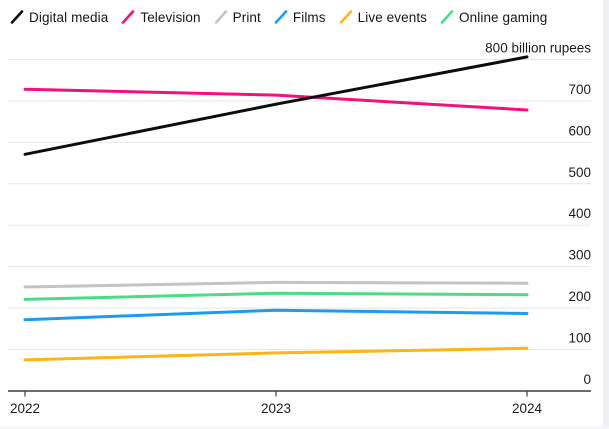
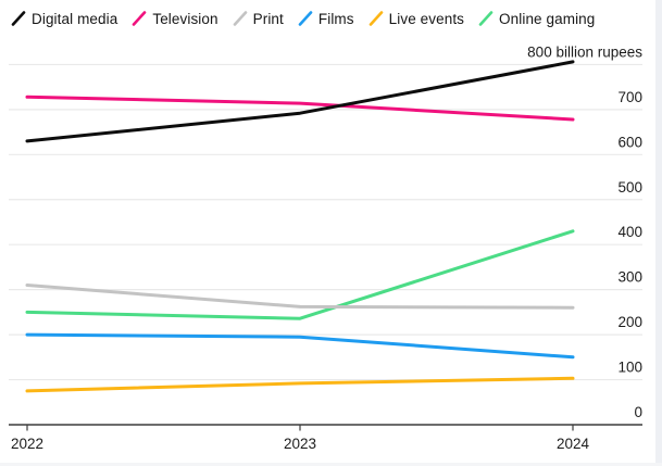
Digital media/2022: 570 -> 630
Print/2022: 250 -> 310
Films/2022: 170 -> 200
Online gaming/2022: 220 -> 250
Films/2024: 190 -> 150
Online gaming/2024: 230 -> 430
